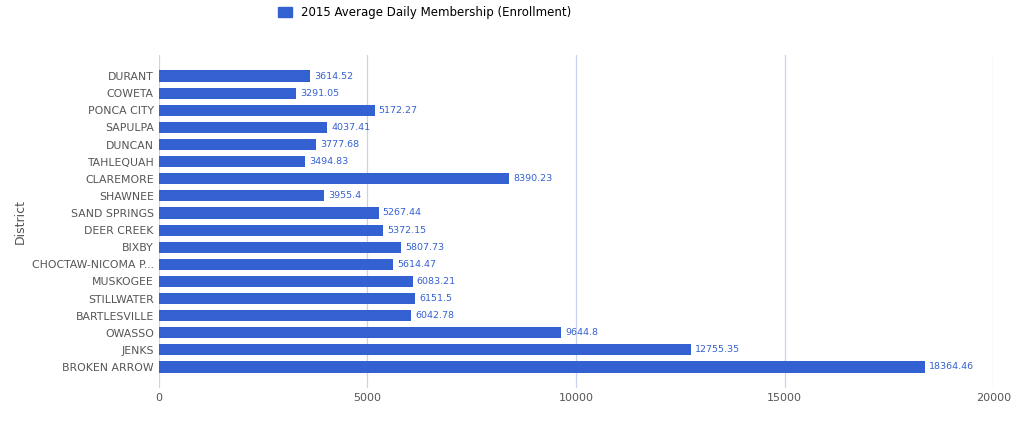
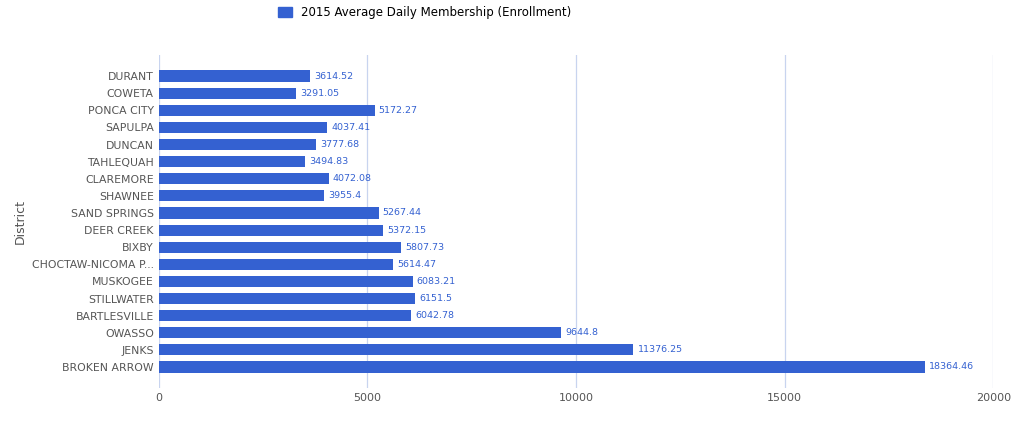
CLAREMORE: 8390.23 -> 4072.08
JENKS: 12755.35 -> 11376.25
